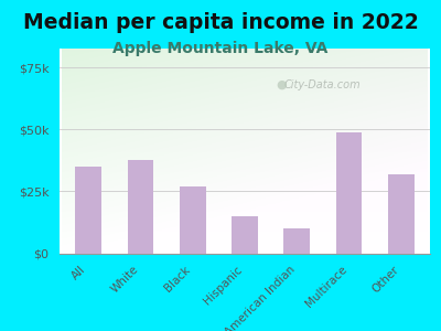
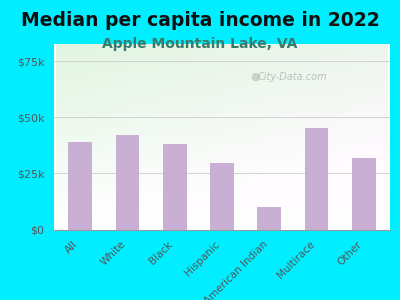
All: $35.0k -> $39.0k
White: $37.5k -> $42.0k
Black: $27.0k -> $38.0k
Hispanic: $15.0k -> $29.5k
Multirace: $49.0k -> $45.5k
